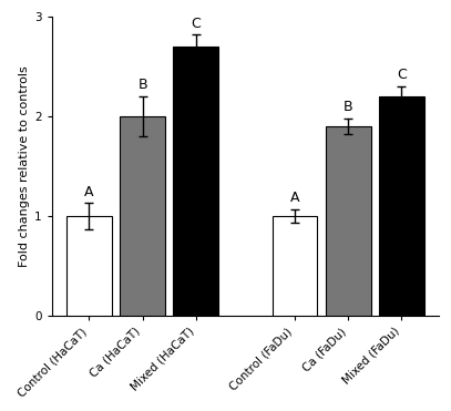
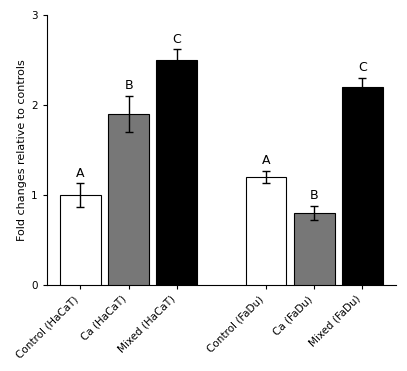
Ca (HaCaT): 2.0 -> 1.9
Mixed (HaCaT): 2.7 -> 2.5
Control (FaDu): 1.0 -> 1.2
Ca (FaDu): 1.9 -> 0.8
